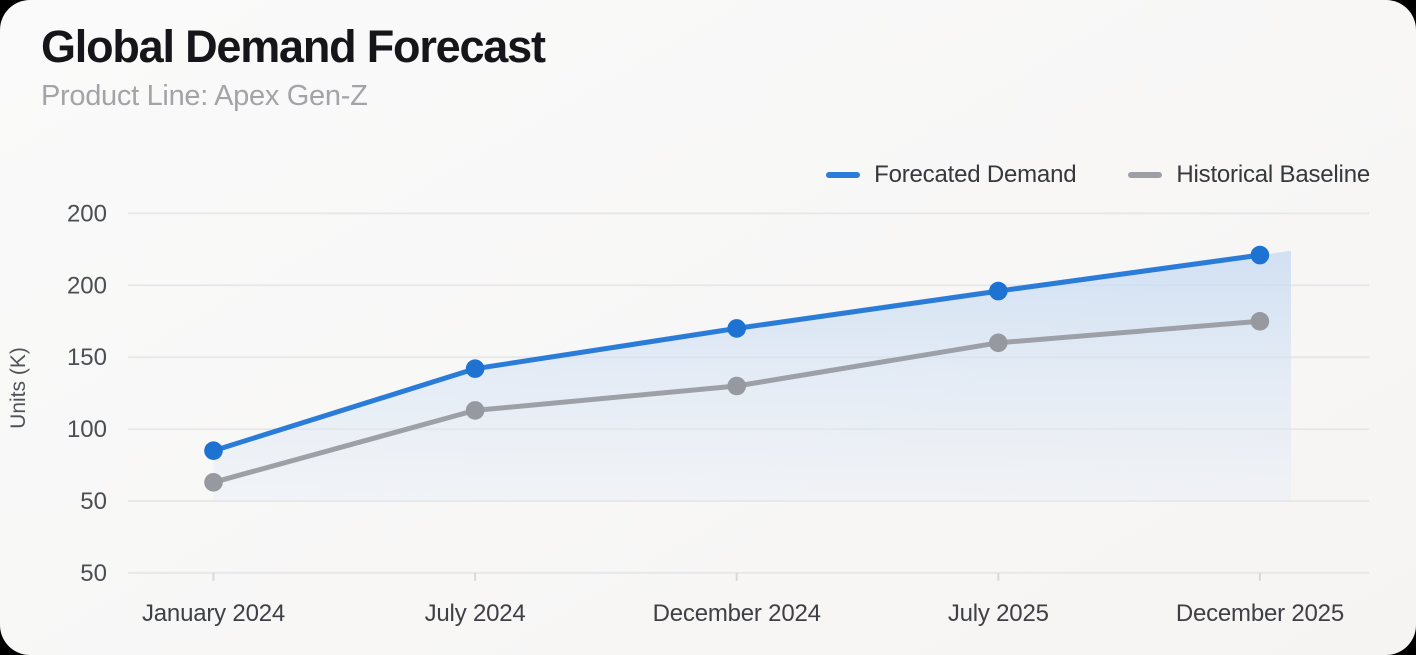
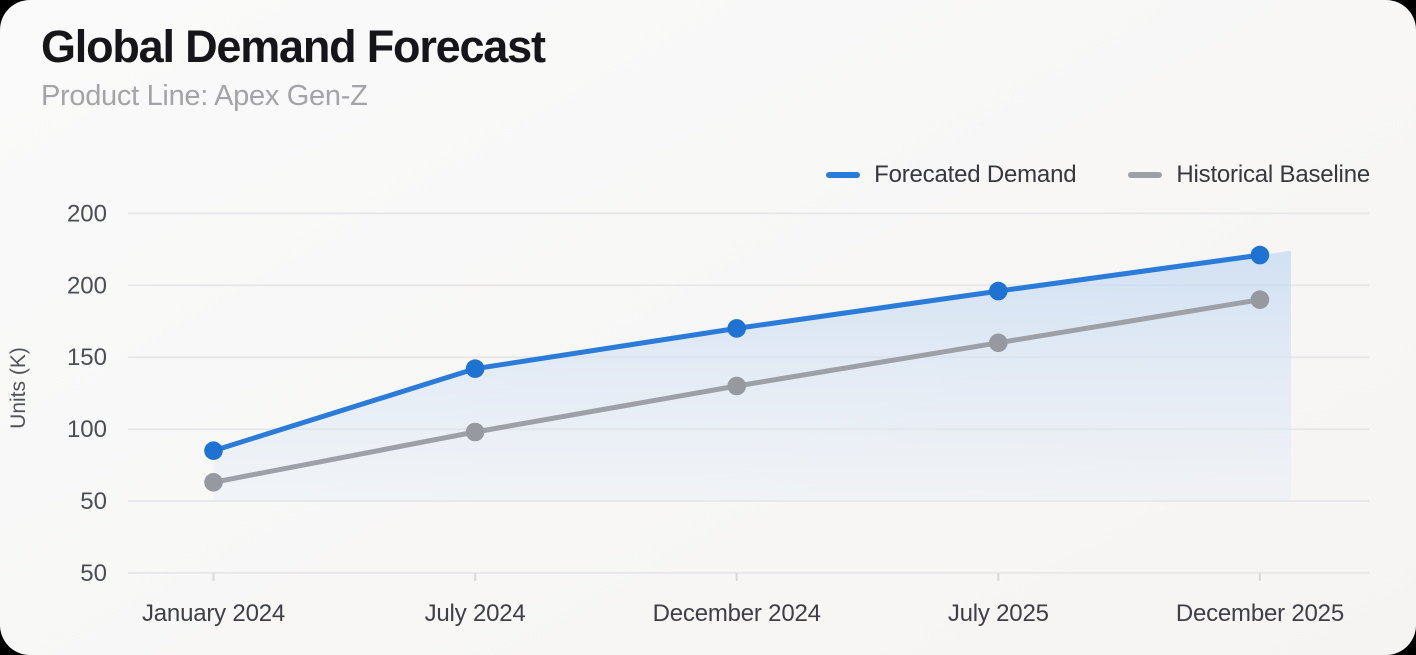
Historical Baseline/July 2024: 113 -> 98
Historical Baseline/December 2025: 175 -> 190
